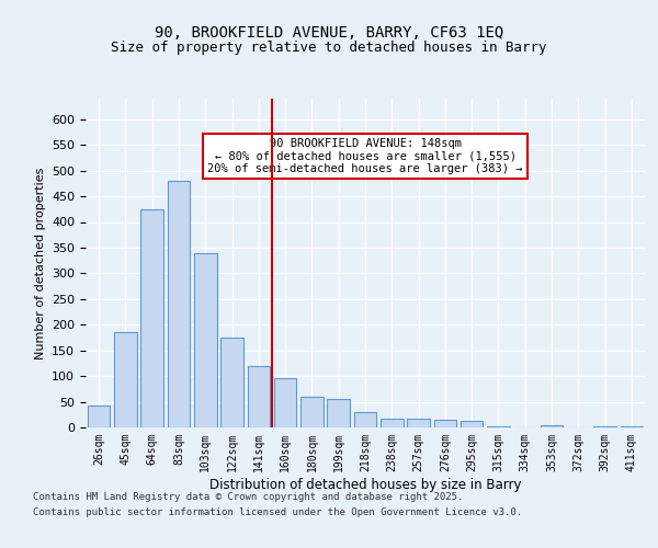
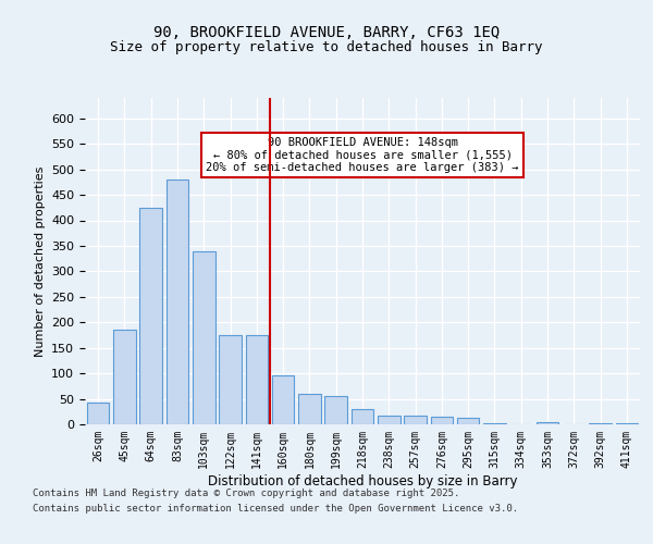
141sqm: 120 -> 175
